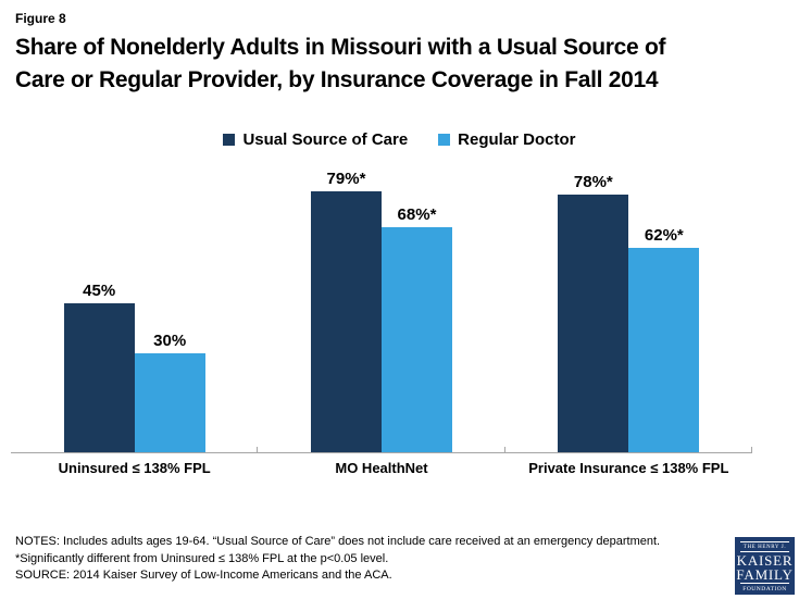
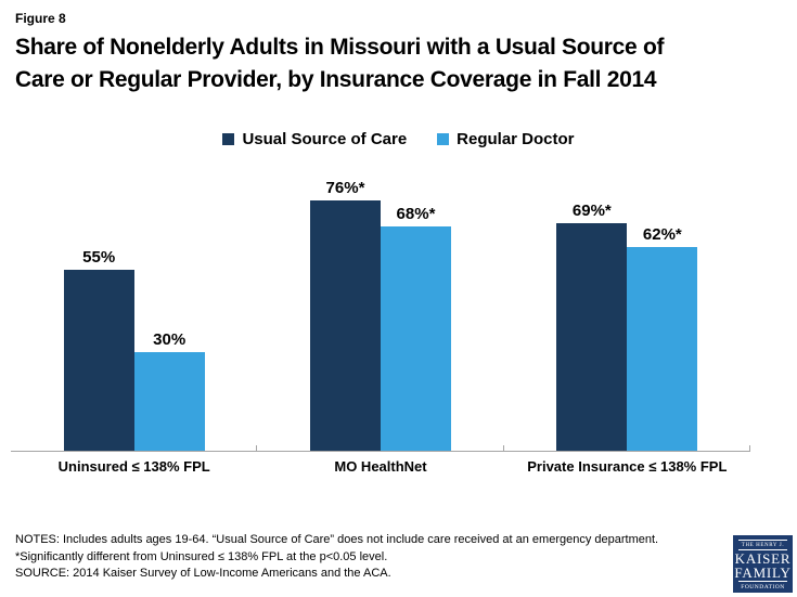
Usual Source of Care/Uninsured ≤ 138% FPL: 45% -> 55%
Usual Source of Care/MO HealthNet: 79 -> 76
Usual Source of Care/Private Insurance ≤ 138% FPL: 78 -> 69
